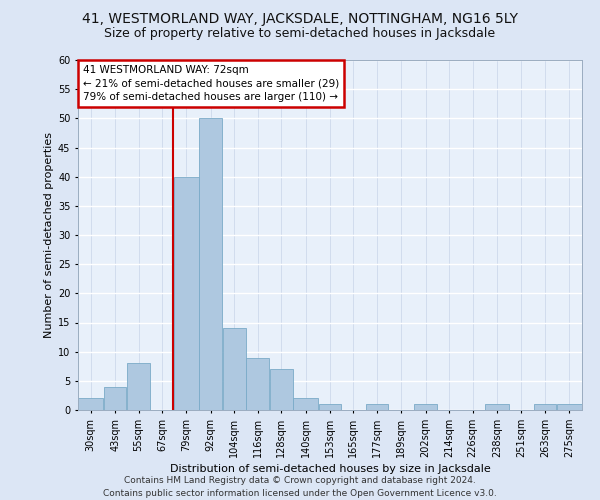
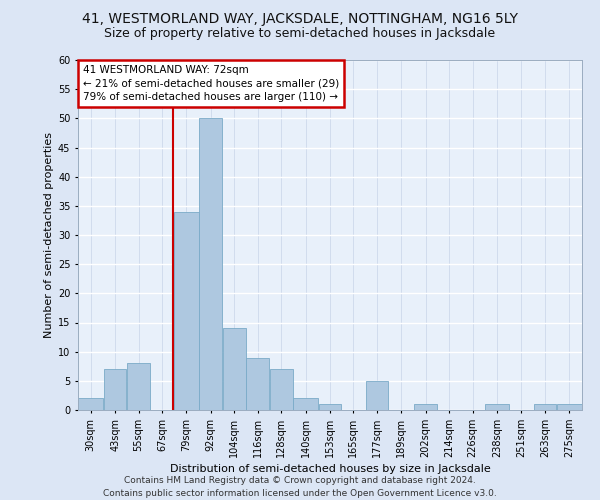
43sqm: 4 -> 7
79sqm: 40 -> 34
177sqm: 1 -> 5
